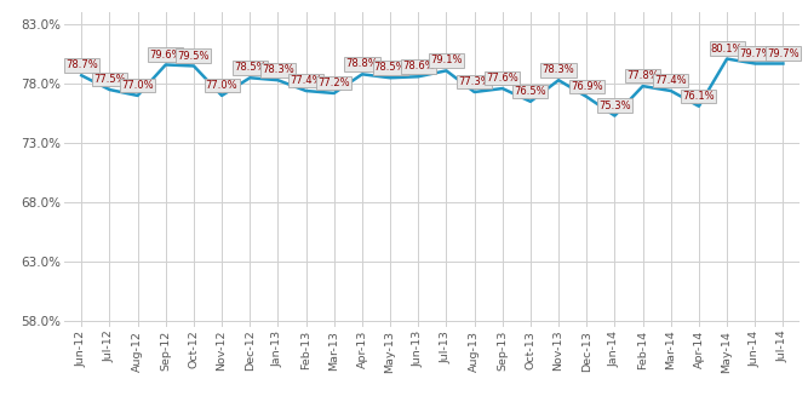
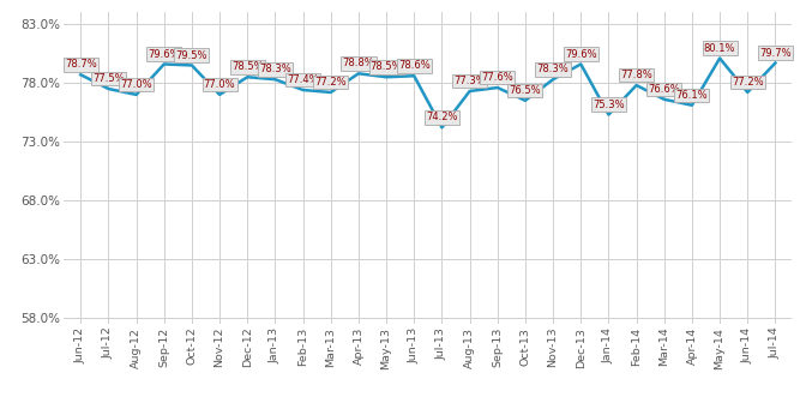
Jul-13: 79.1% -> 74.2%
Dec-13: 76.9% -> 79.6%
Mar-14: 77.4% -> 76.6%
Jun-14: 79.7% -> 77.2%
